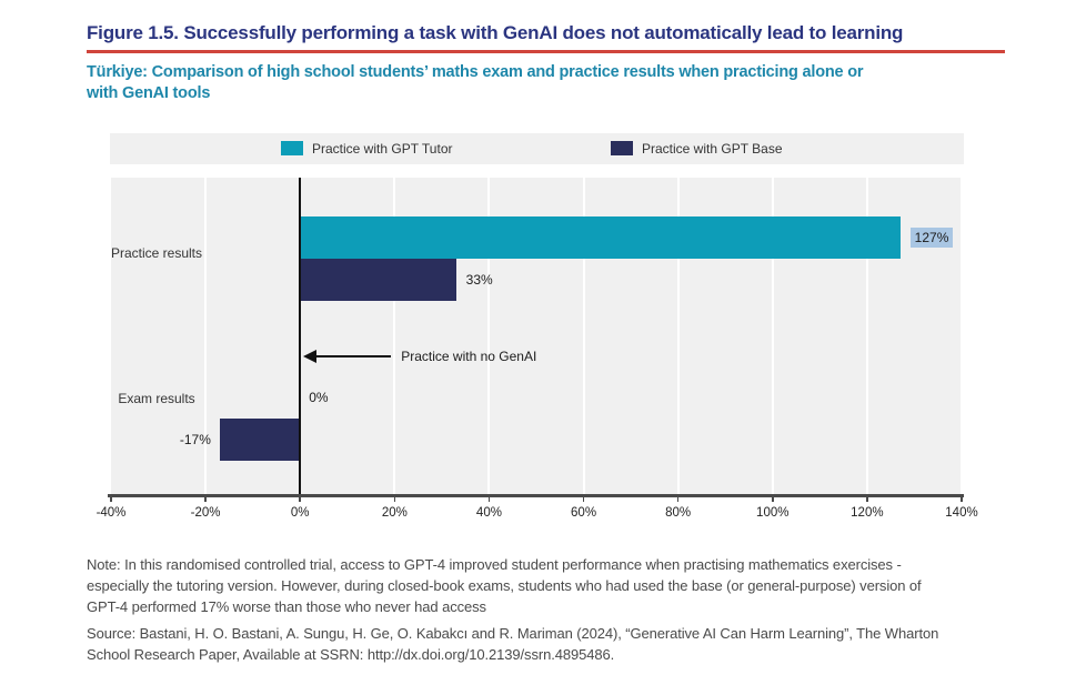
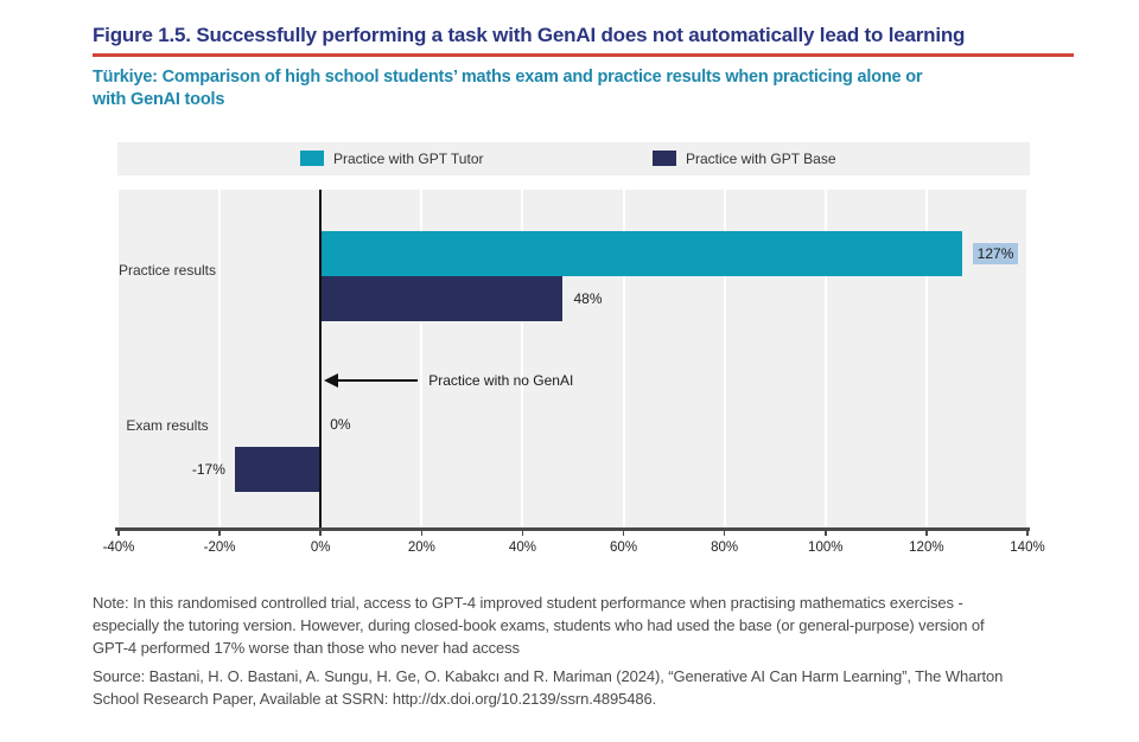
Practice with GPT Base/Practice results: 33% -> 48%
